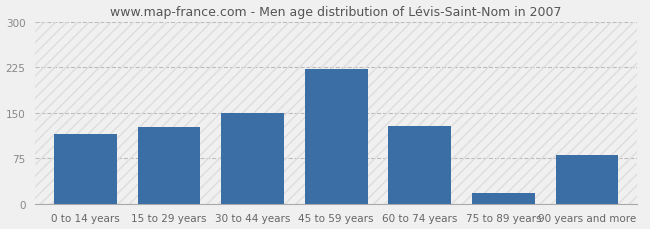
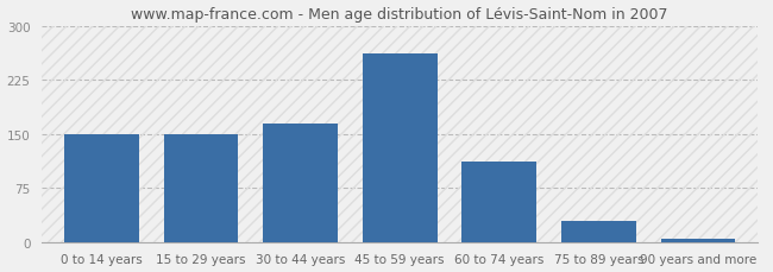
0 to 14 years: 114 -> 150
15 to 29 years: 126 -> 150
30 to 44 years: 150 -> 165
45 to 59 years: 222 -> 262
60 to 74 years: 128 -> 112
75 to 89 years: 18 -> 30
90 years and more: 80 -> 5
